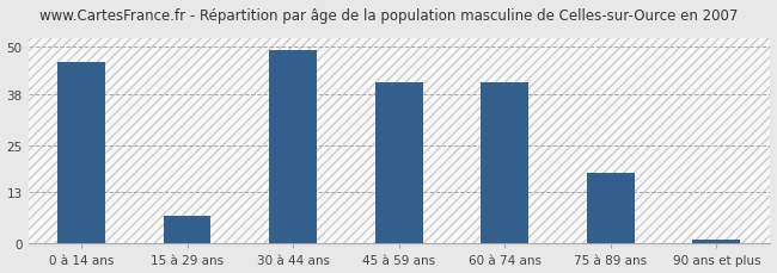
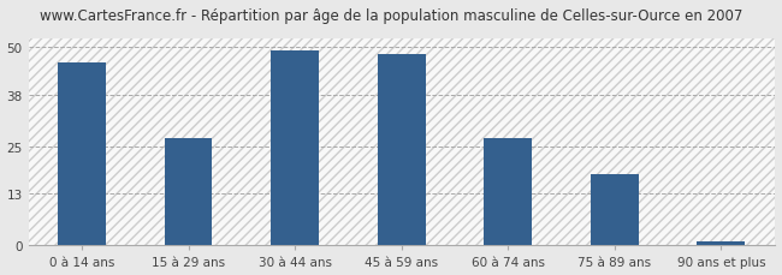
15 à 29 ans: 7 -> 27
45 à 59 ans: 41 -> 48
60 à 74 ans: 41 -> 27
